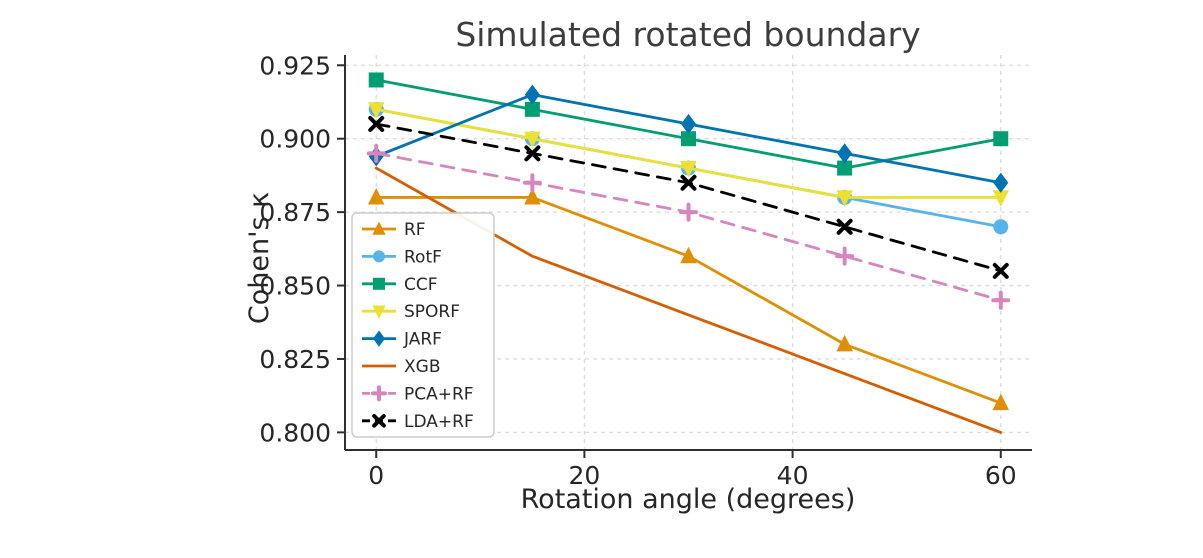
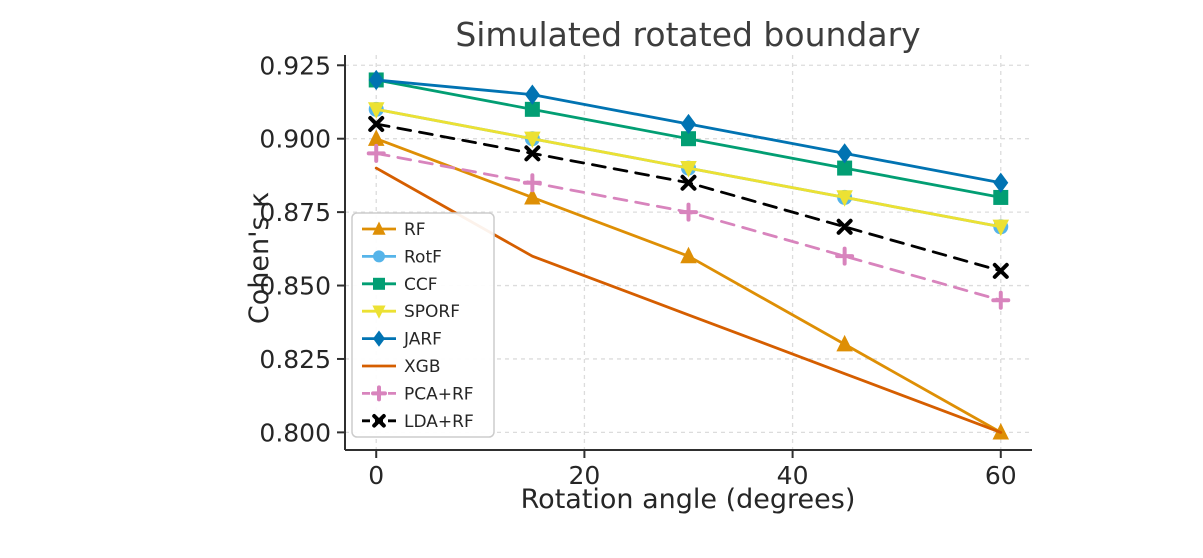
RF/0: 0.88 -> 0.90
JARF/0: 0.894 -> 0.920
RF/60: 0.81 -> 0.80
CCF/60: 0.90 -> 0.88
SPORF/60: 0.88 -> 0.87
